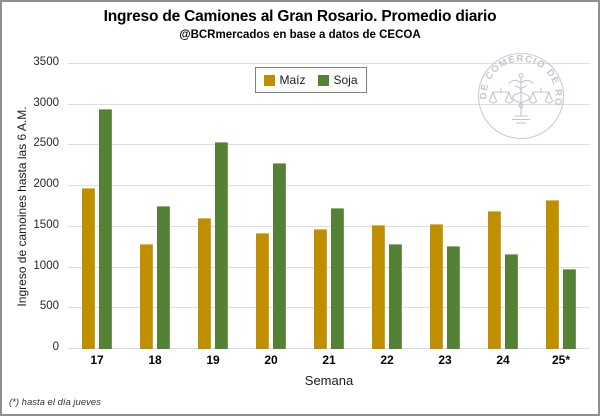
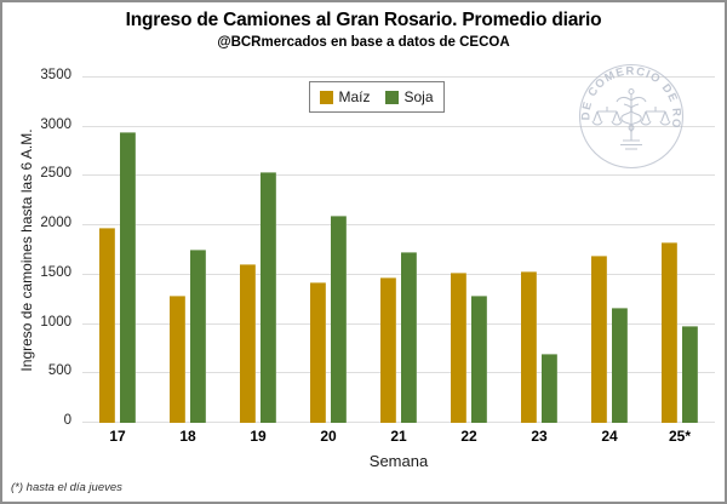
Soja/20: 2300 -> 2100
Soja/23: 1300 -> 700
